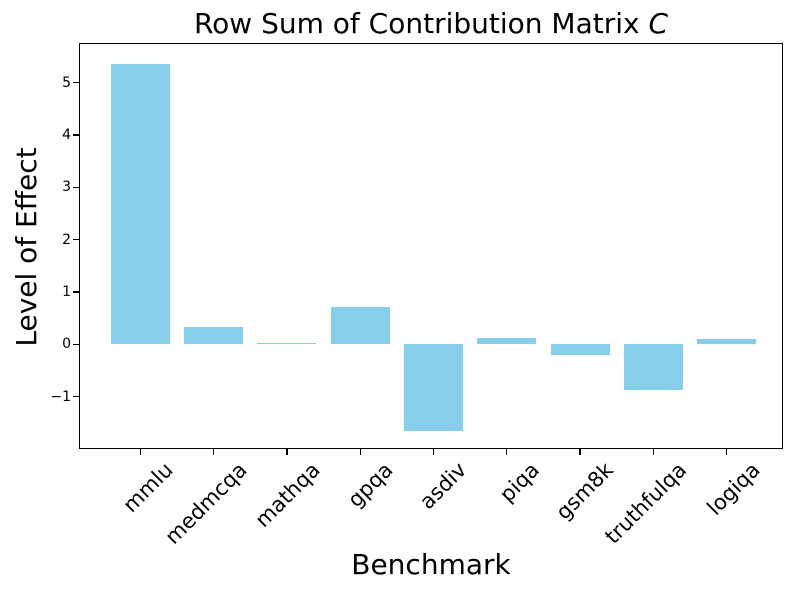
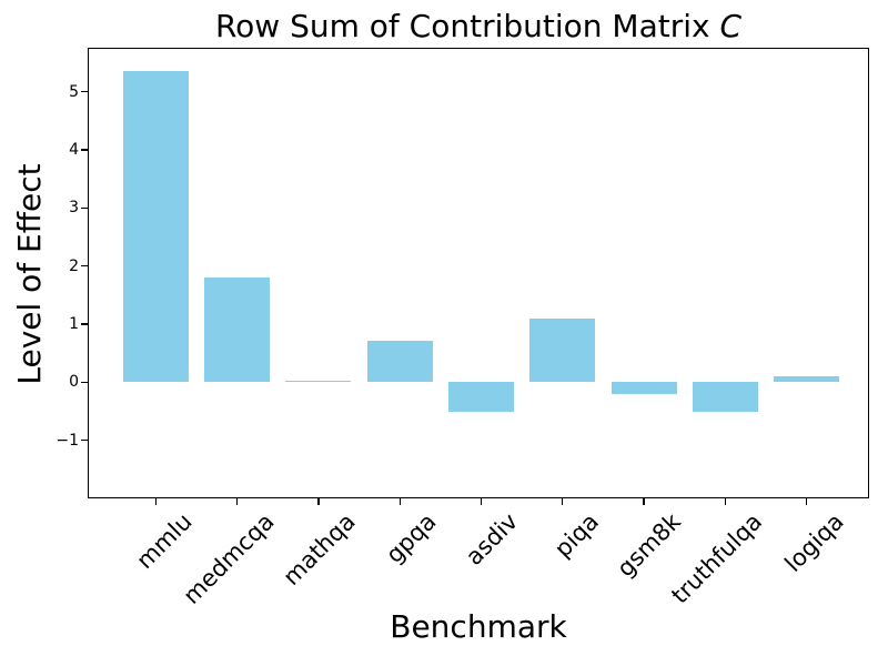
medmcqa: 0.3 -> 1.8
asdiv: -1.6 -> -0.5
piqa: 0.1 -> 1.1
truthfulqa: -0.9 -> -0.5
